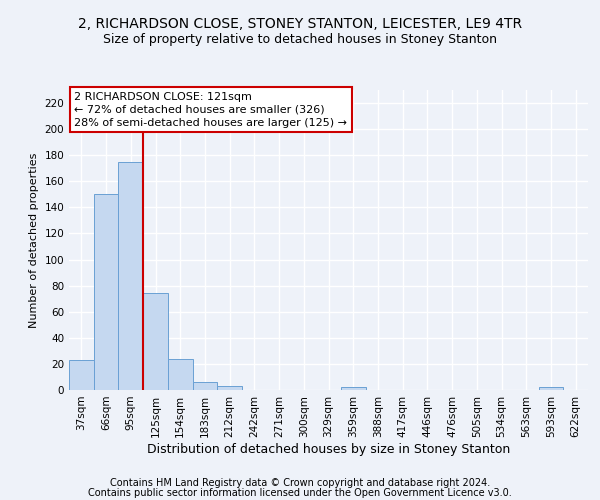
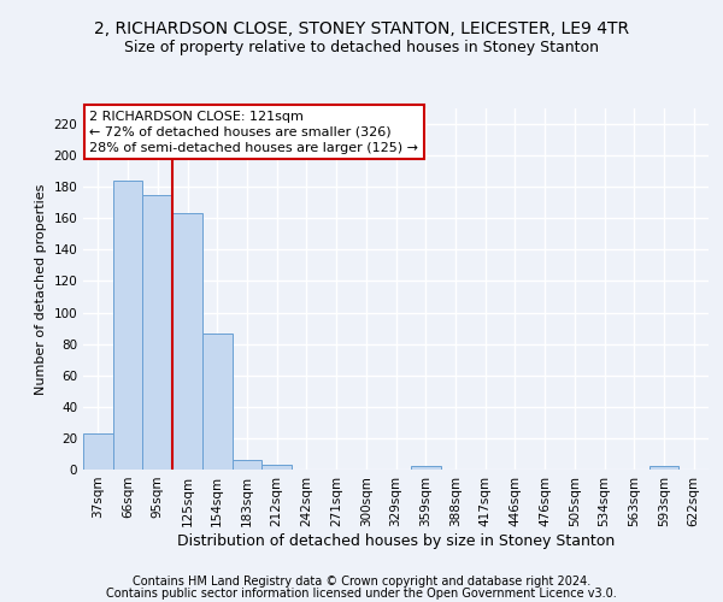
66sqm: 150 -> 184
125sqm: 74 -> 163
154sqm: 24 -> 87
